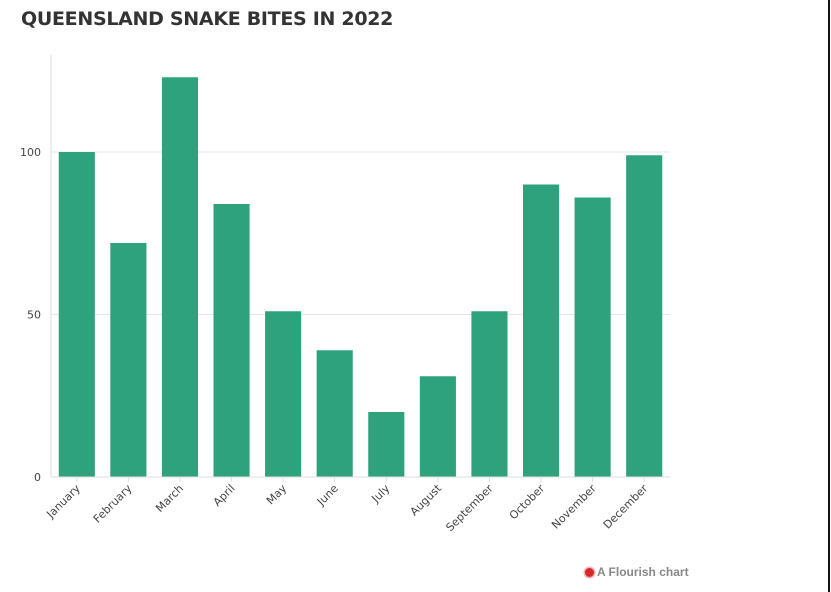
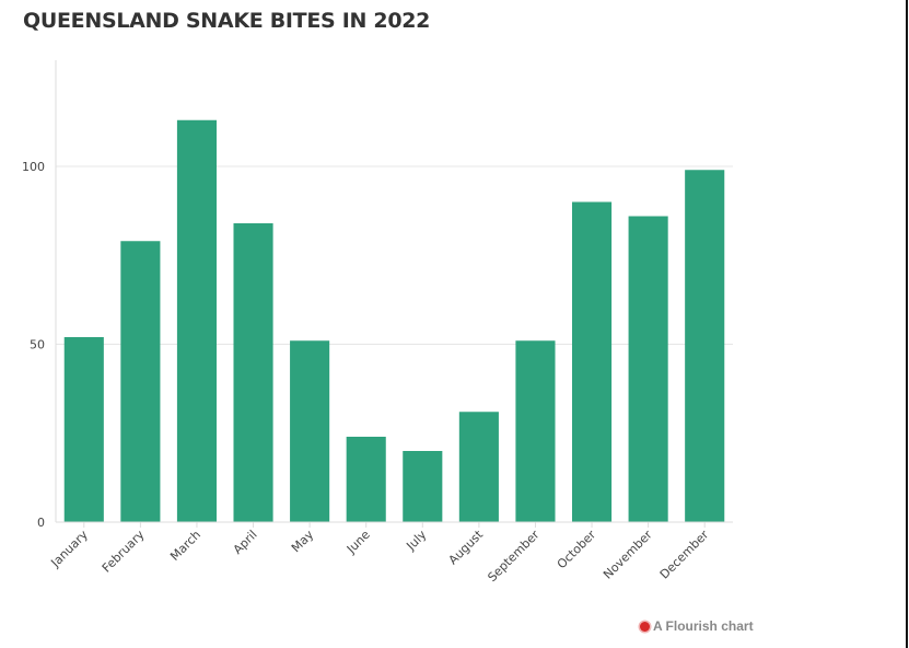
January: 100 -> 52
February: 72 -> 79
March: 123 -> 113
June: 39 -> 24
